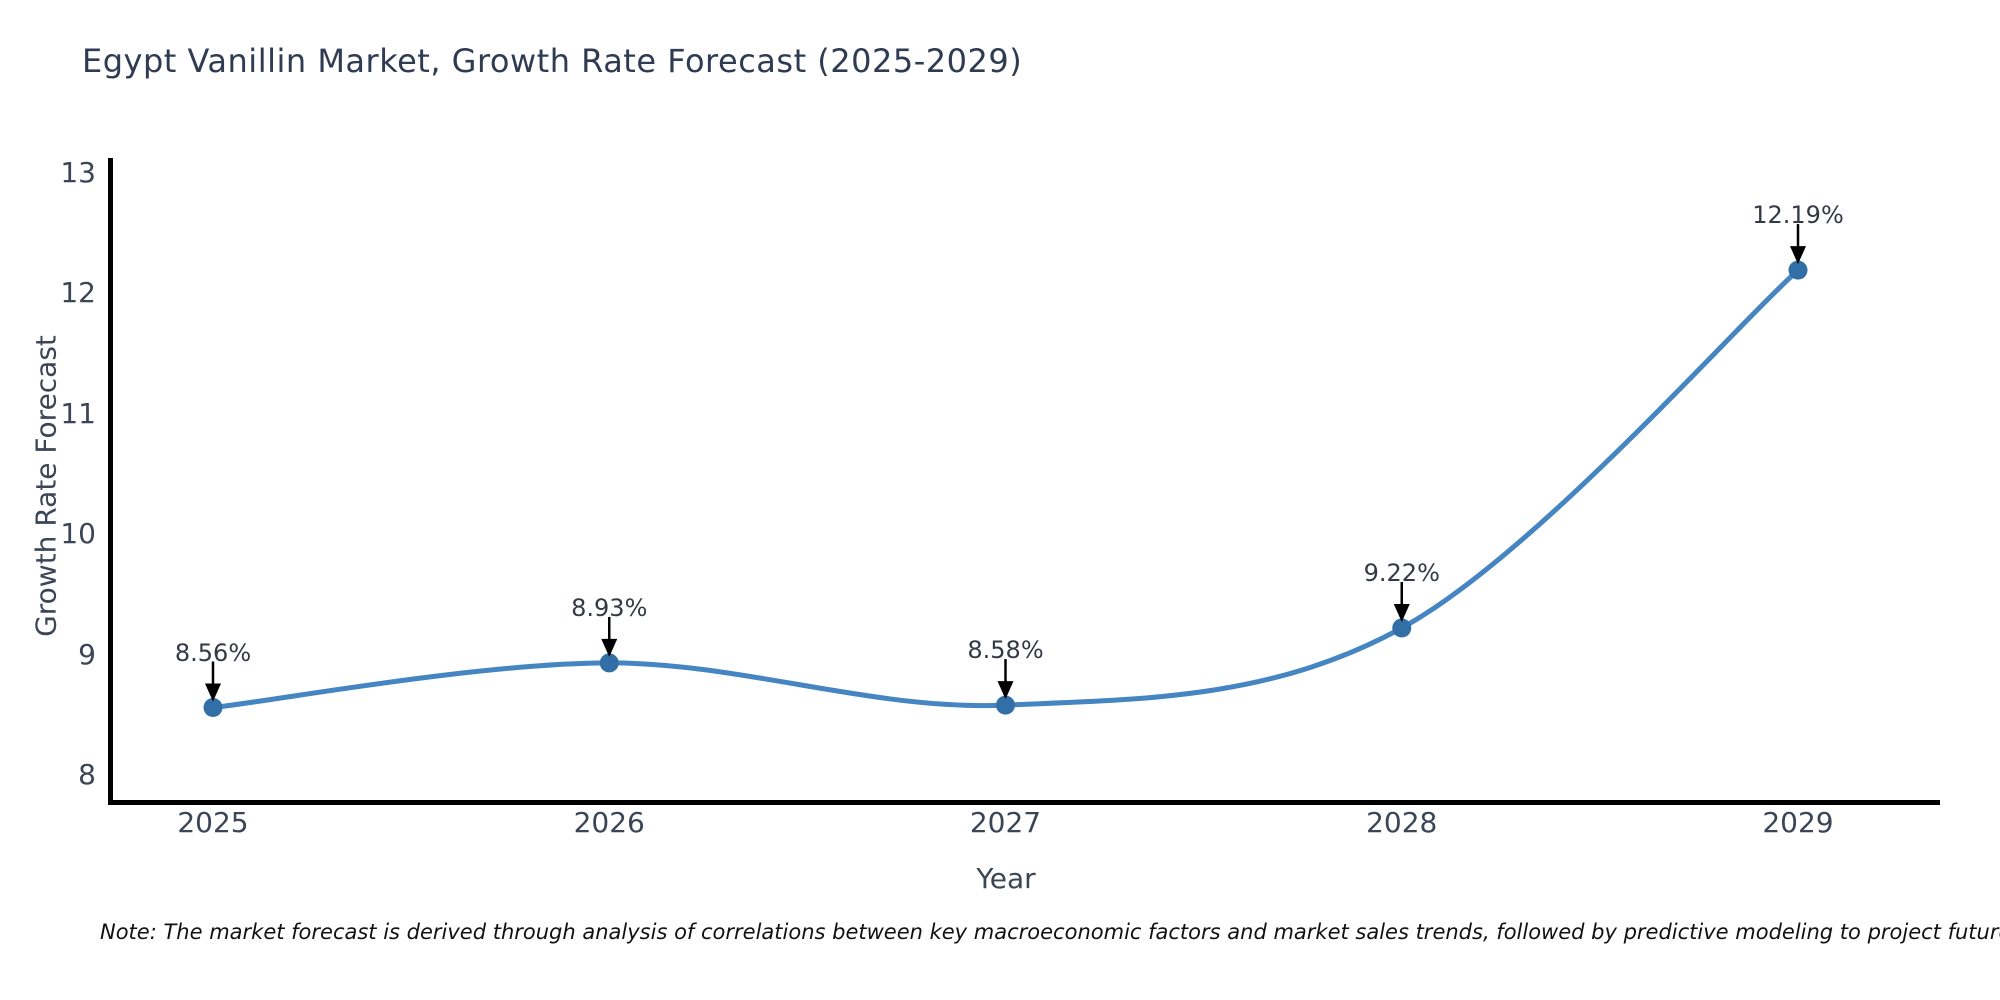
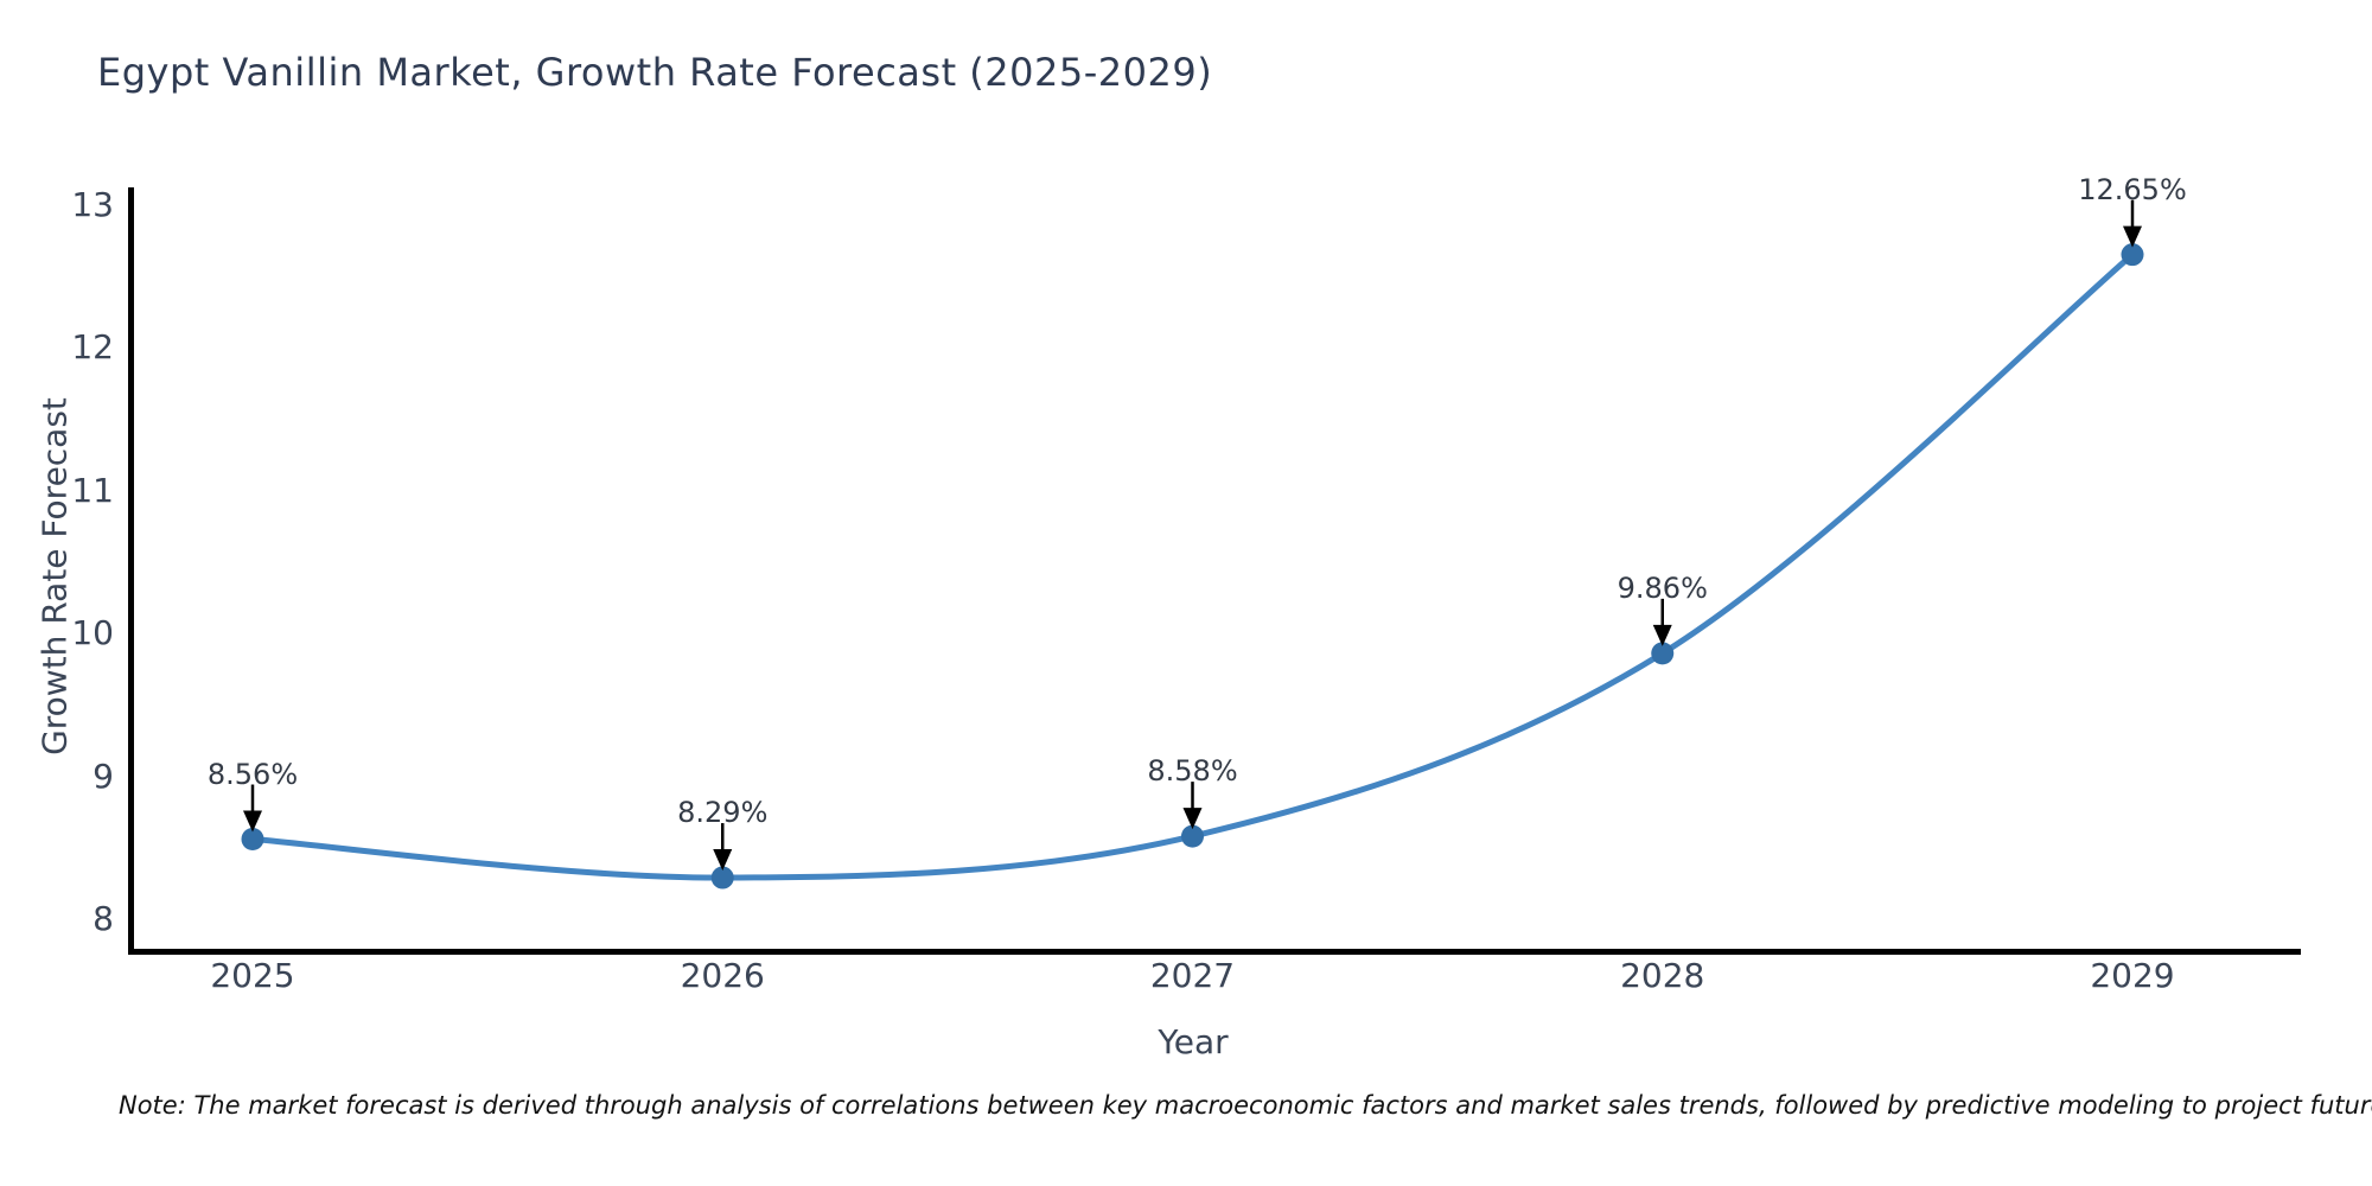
2026: 8.93% -> 8.29%
2028: 9.22% -> 9.86%
2029: 12.19% -> 12.65%
